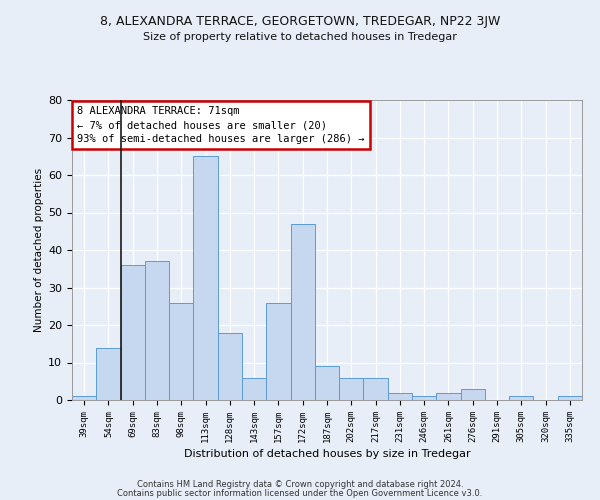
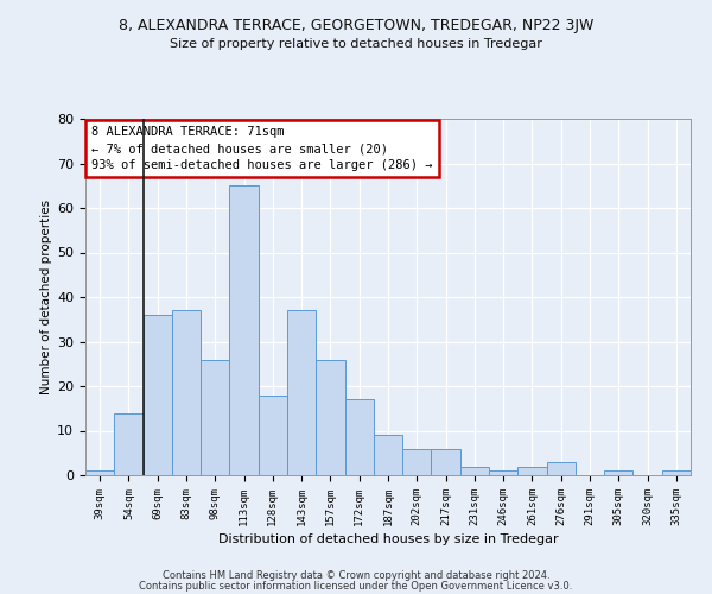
143sqm: 6 -> 37
172sqm: 47 -> 17
